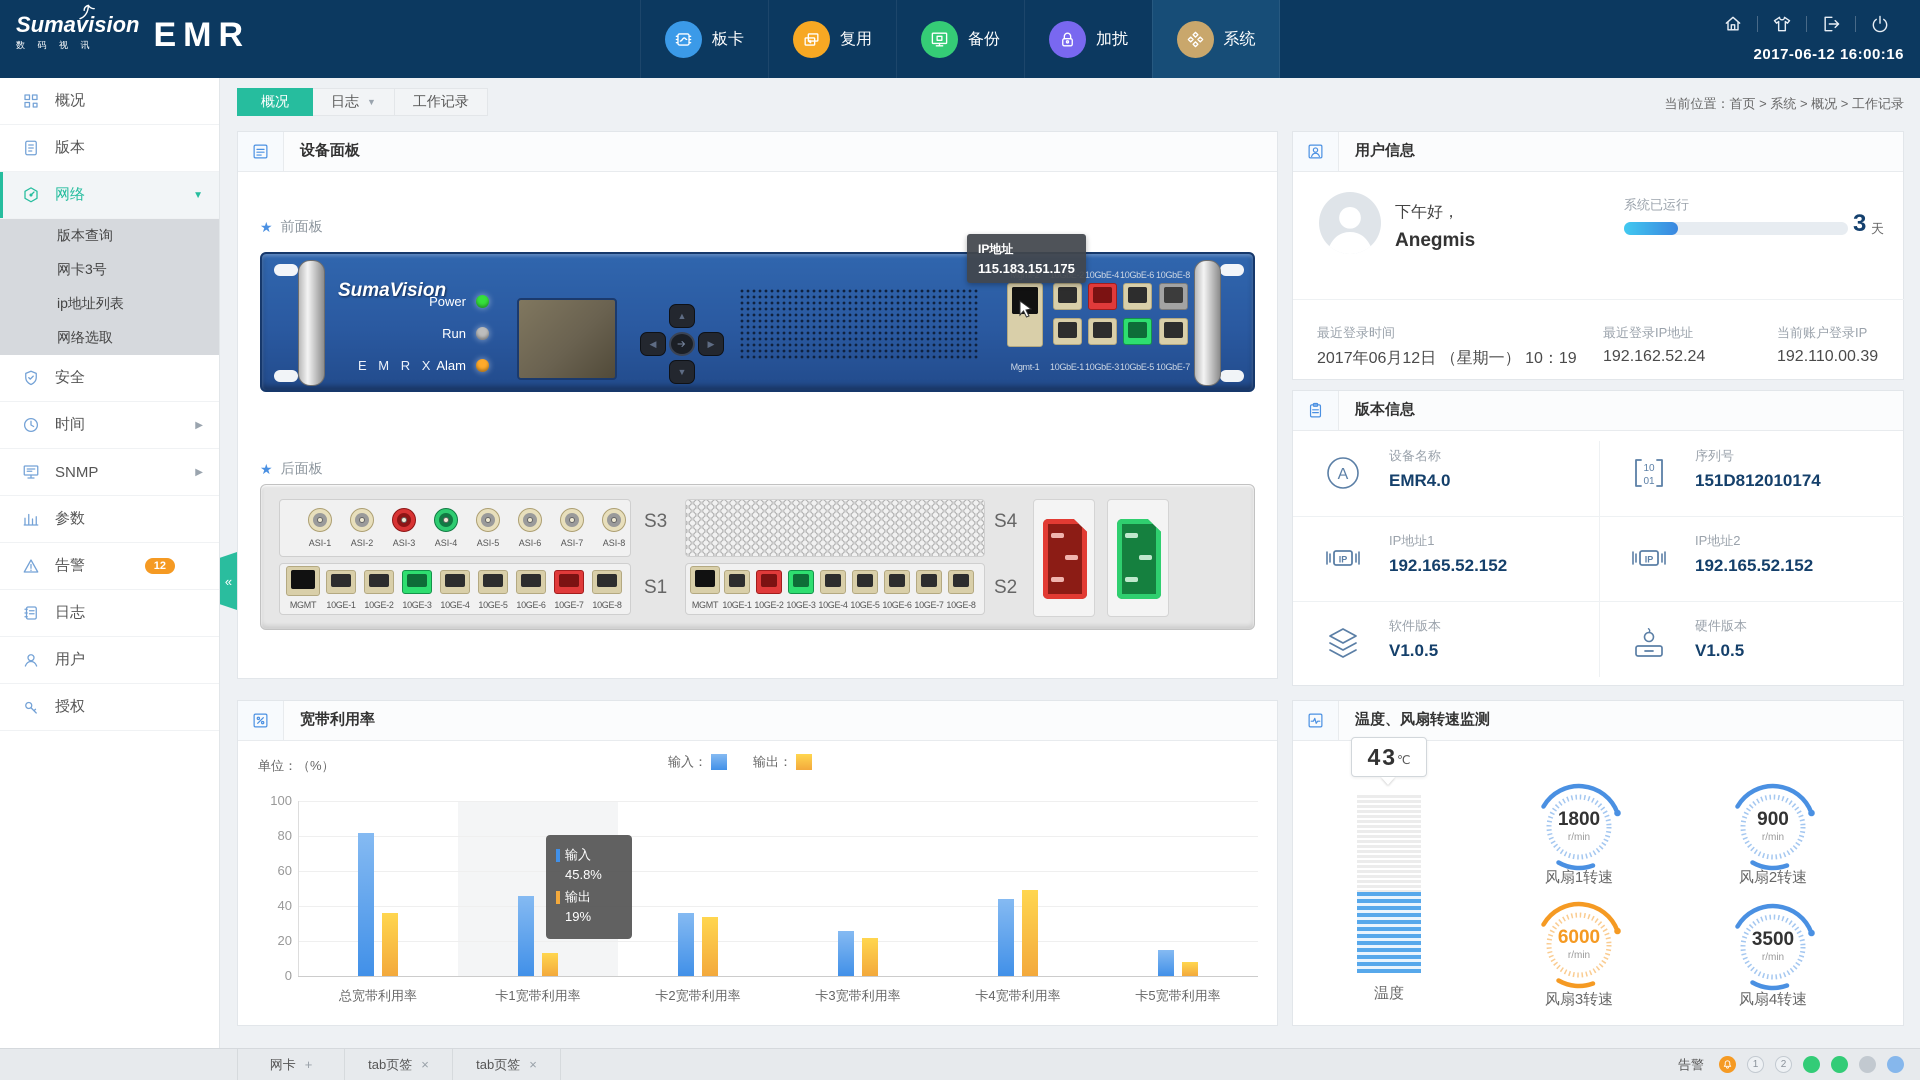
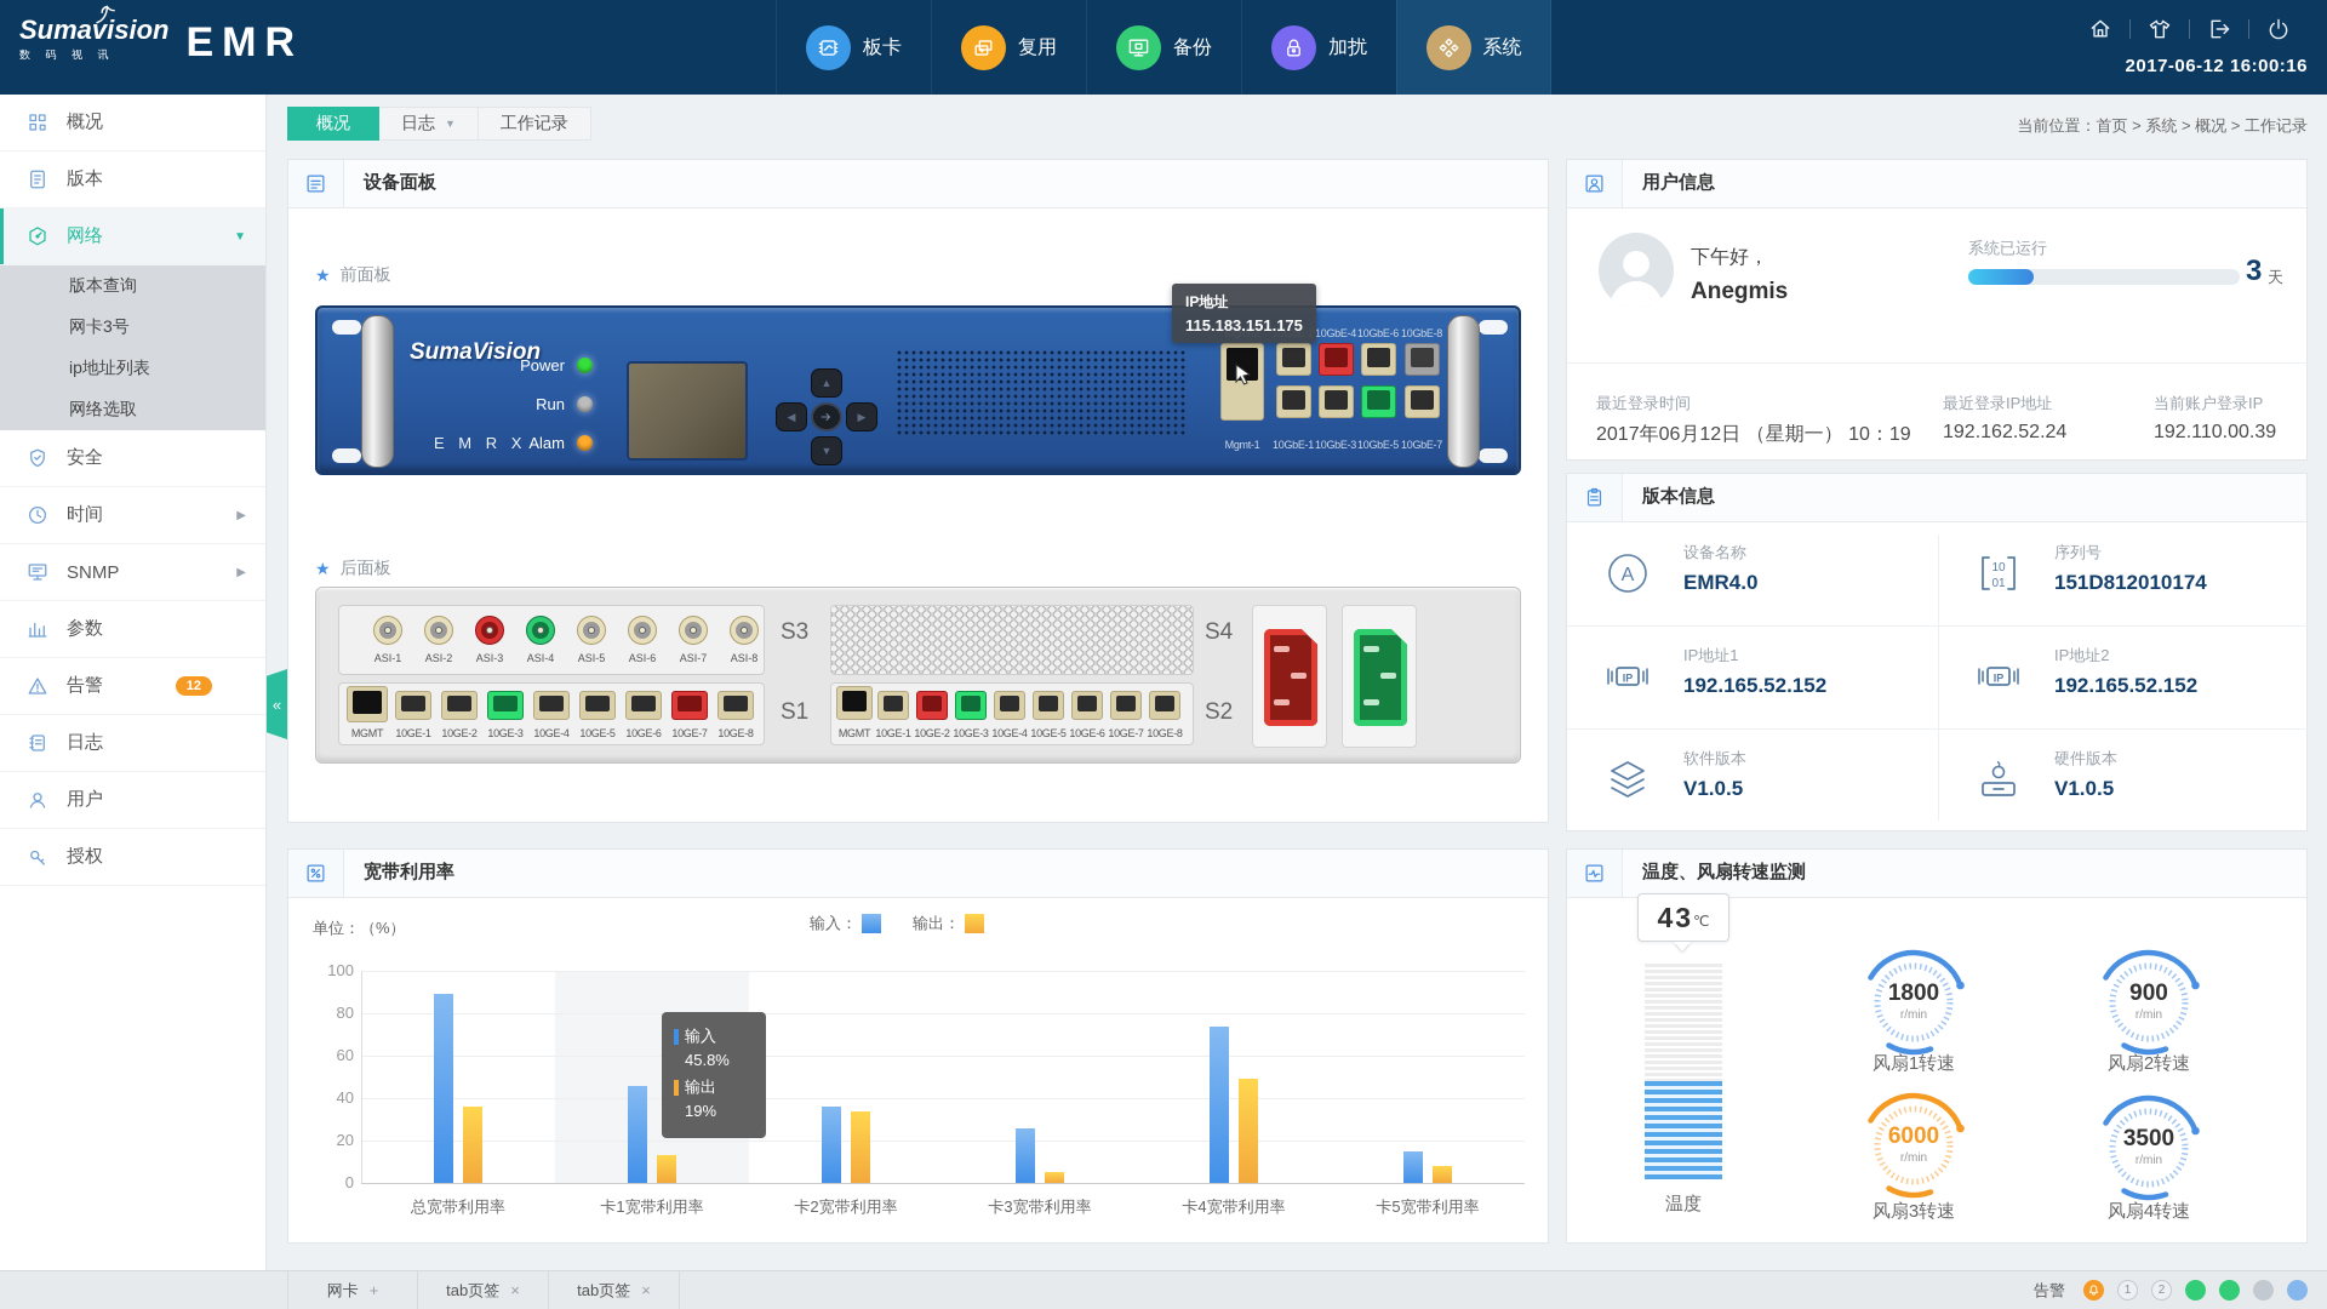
输入/总宽带利用率: 82 -> 89
输出/卡3宽带利用率: 22 -> 5
输入/卡4宽带利用率: 44 -> 74
